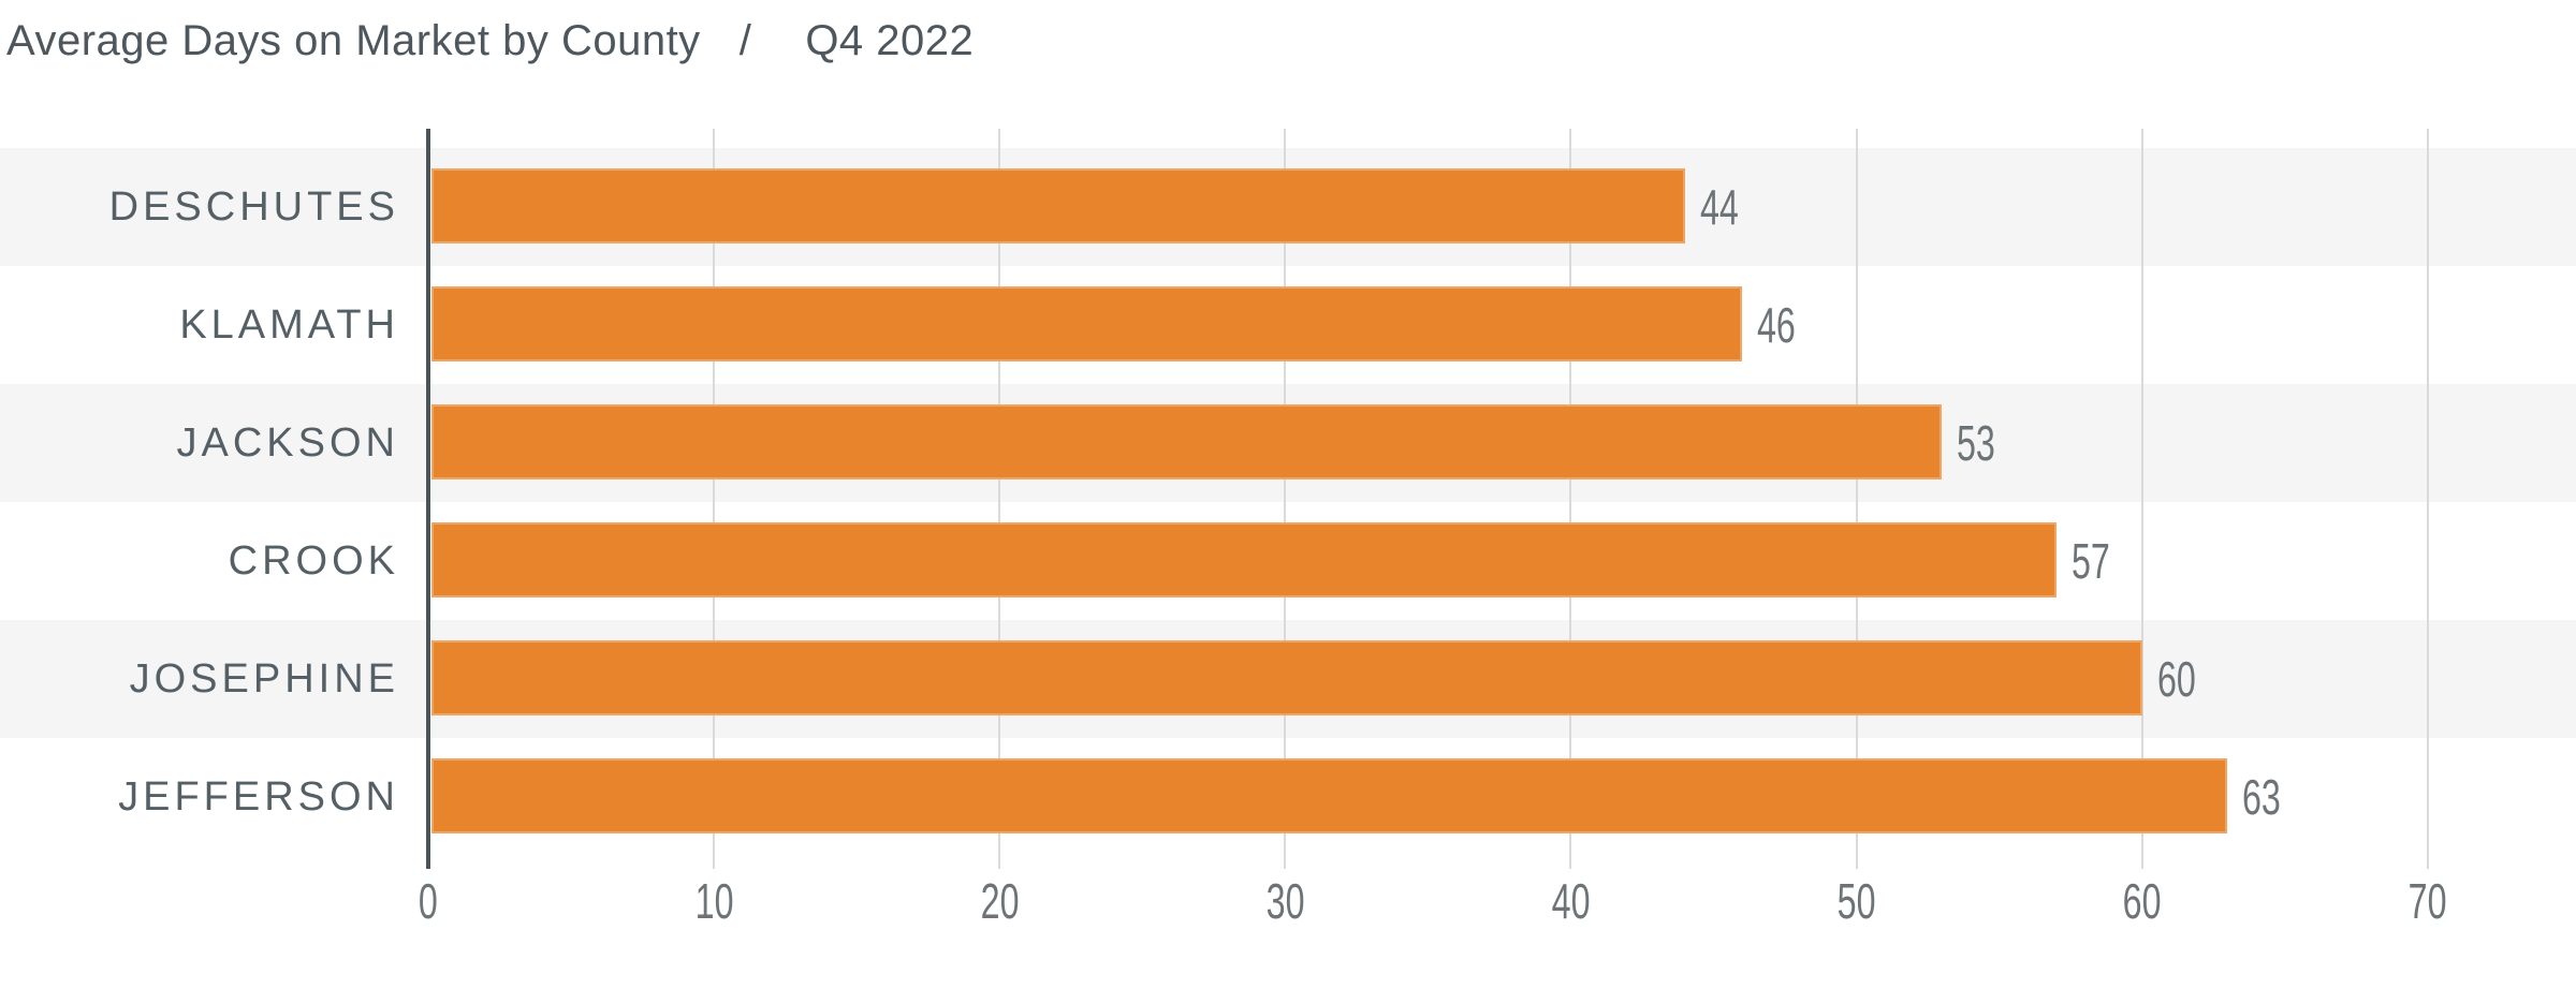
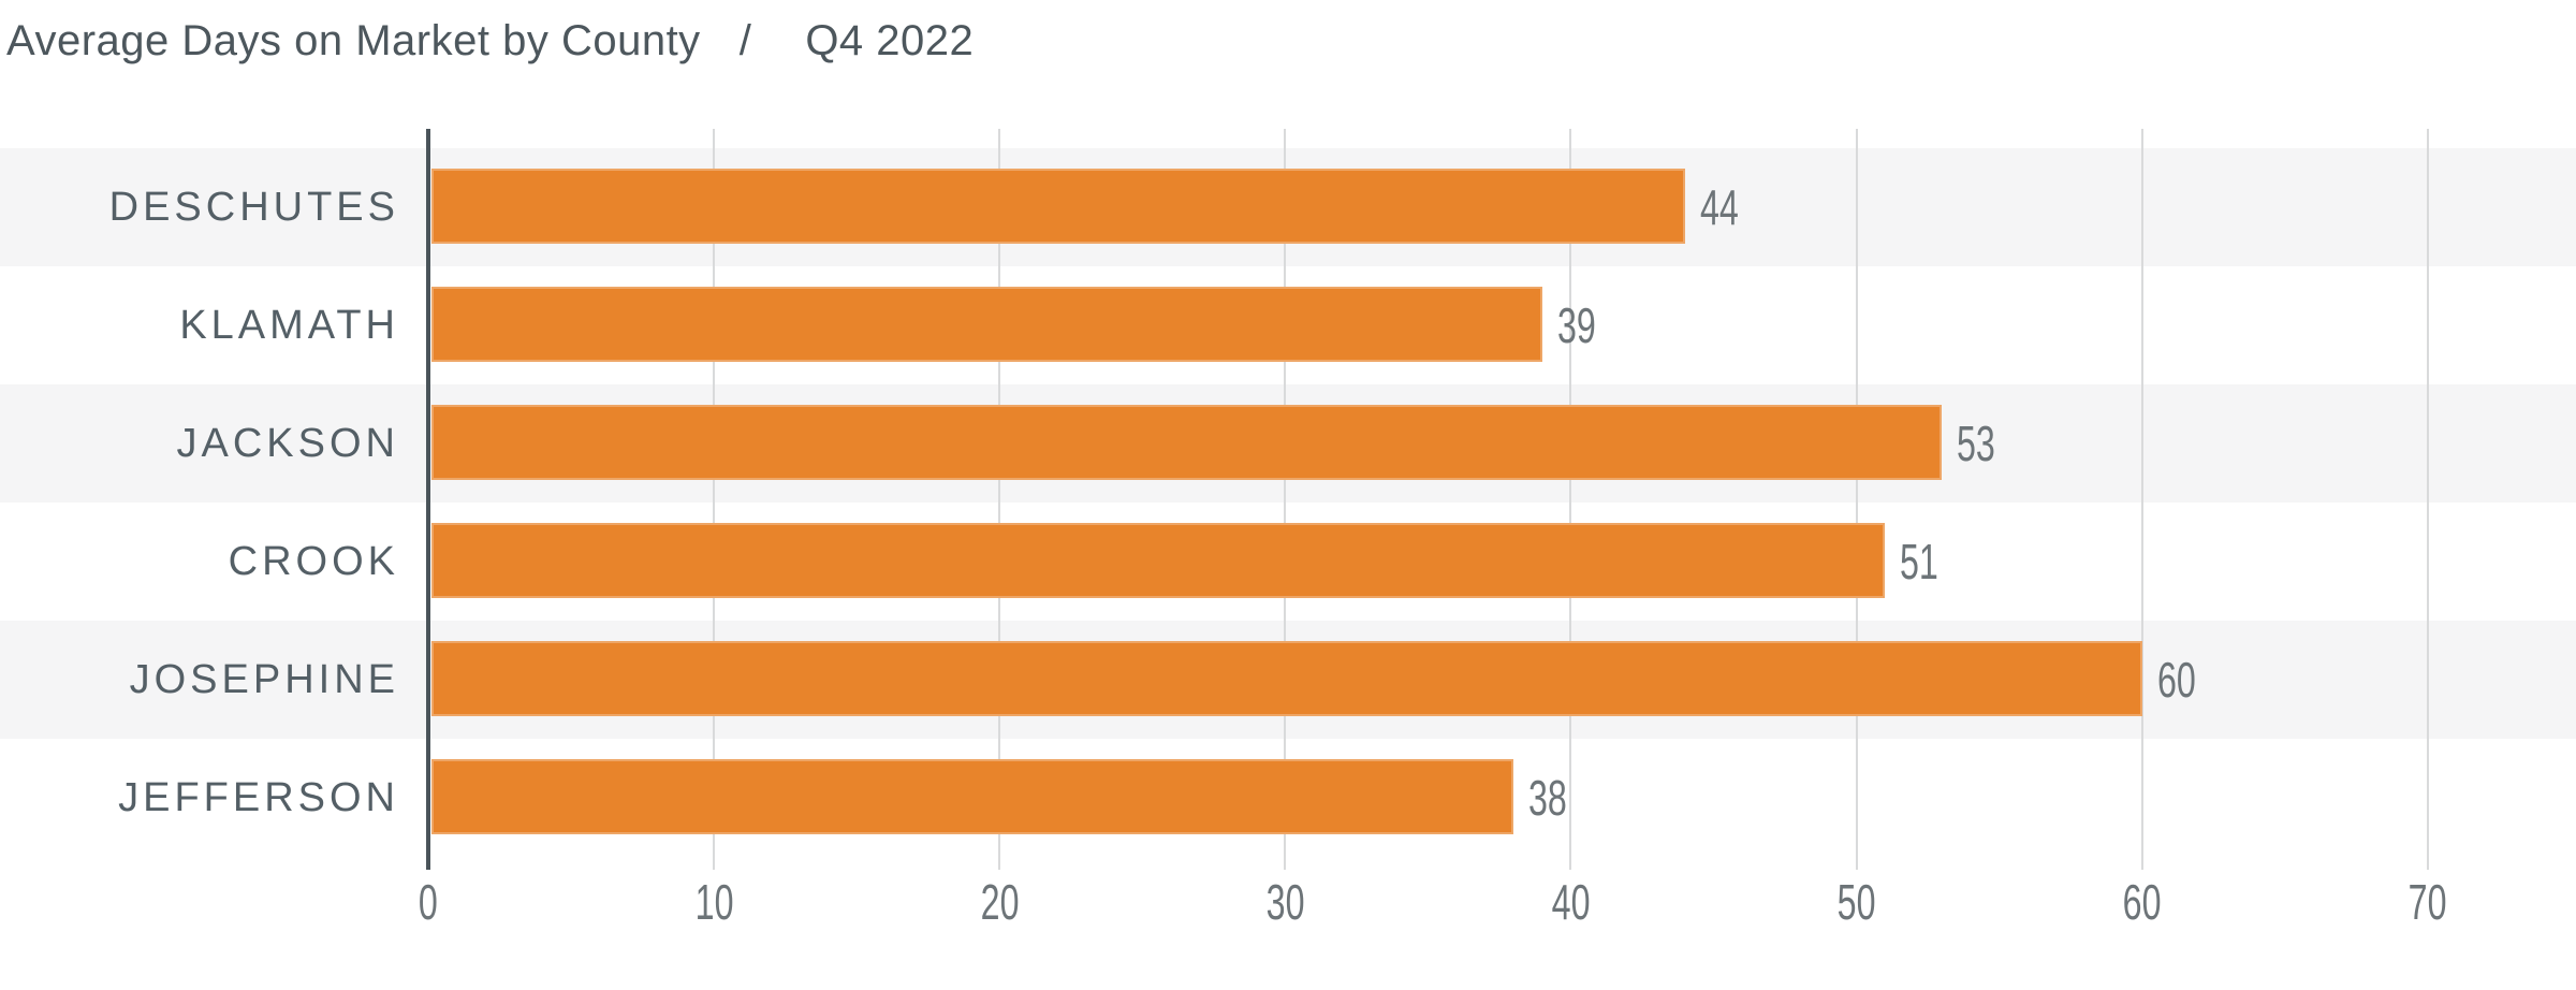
KLAMATH: 46 -> 39
CROOK: 57 -> 51
JEFFERSON: 63 -> 38
